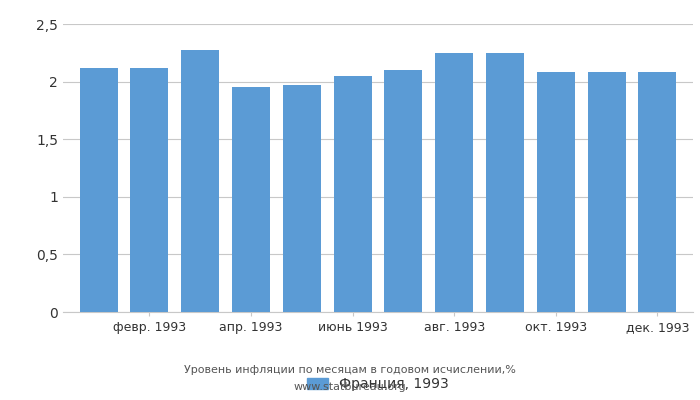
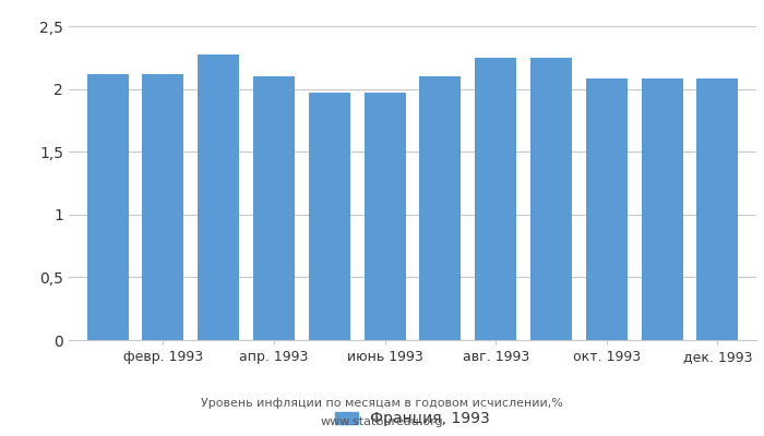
апр. 1993: 1,95 -> 2,10
июнь 1993: 2,05 -> 1,97
